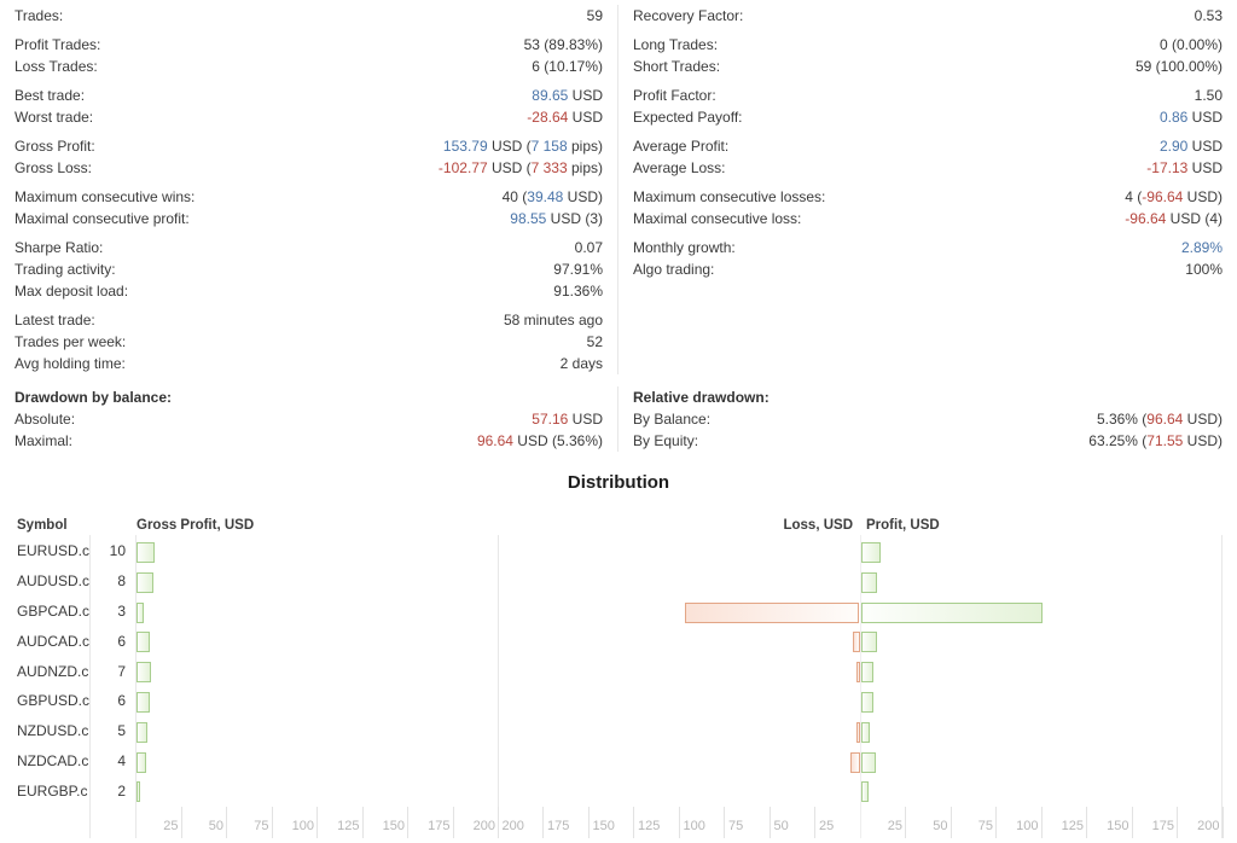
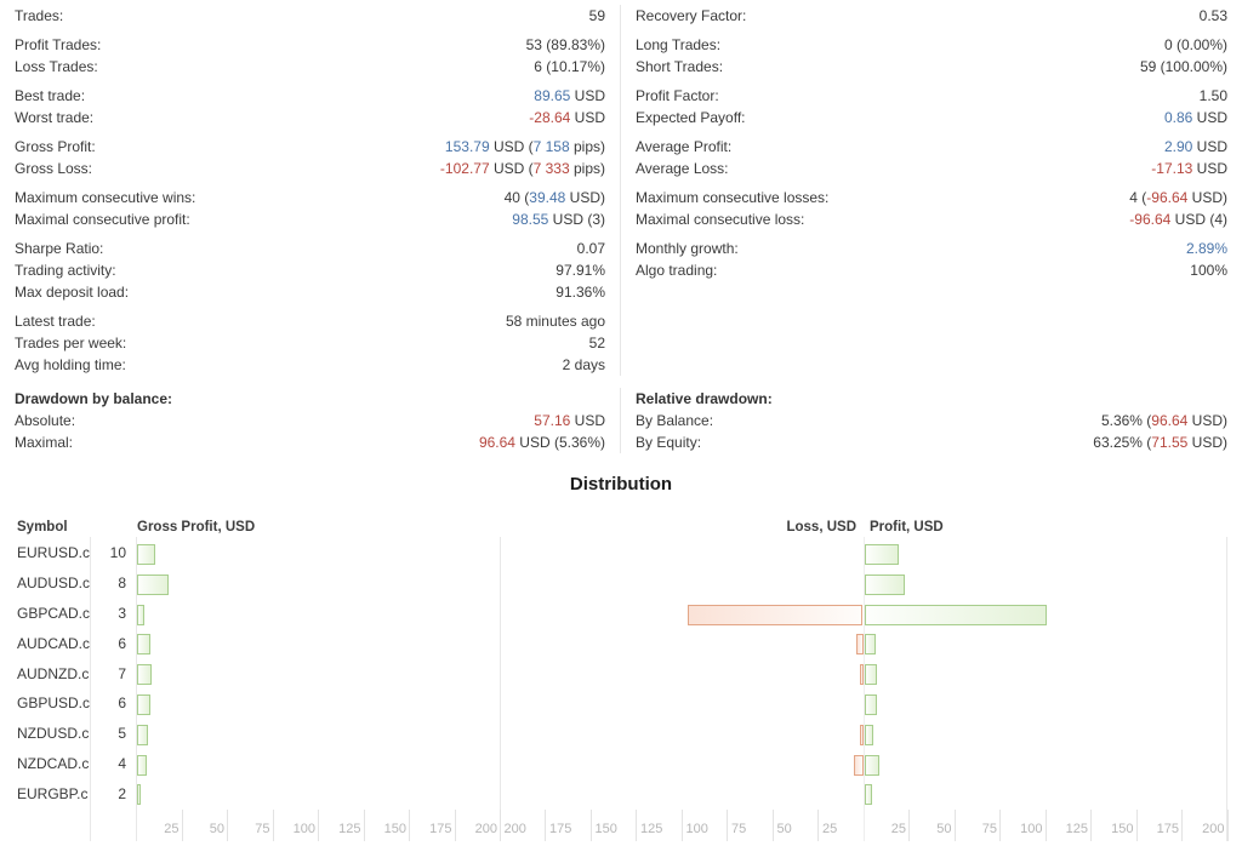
Profit, USD/EURUSD.c: 11 -> 19
Gross Profit, USD/AUDUSD.c: 9 -> 17
Profit, USD/AUDUSD.c: 9 -> 22
Profit, USD/AUDCAD.c: 9 -> 6
